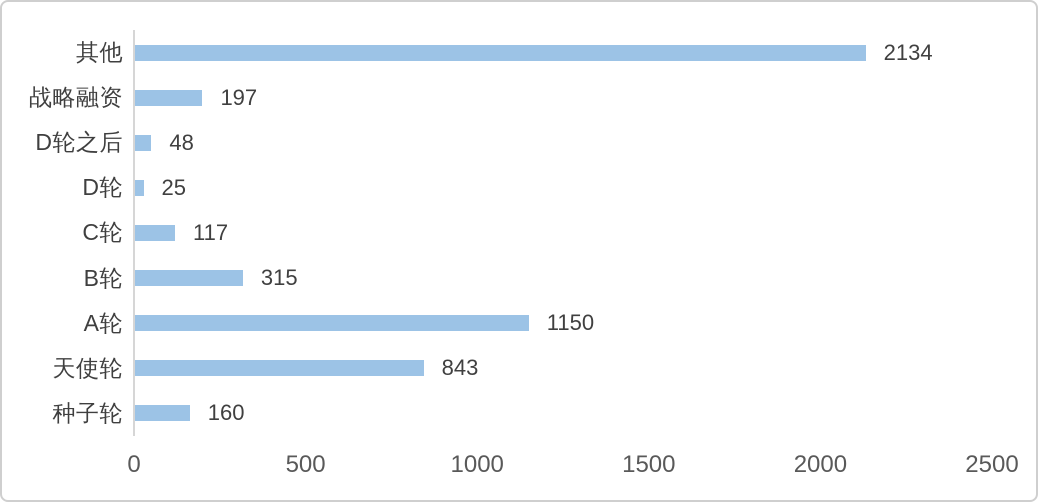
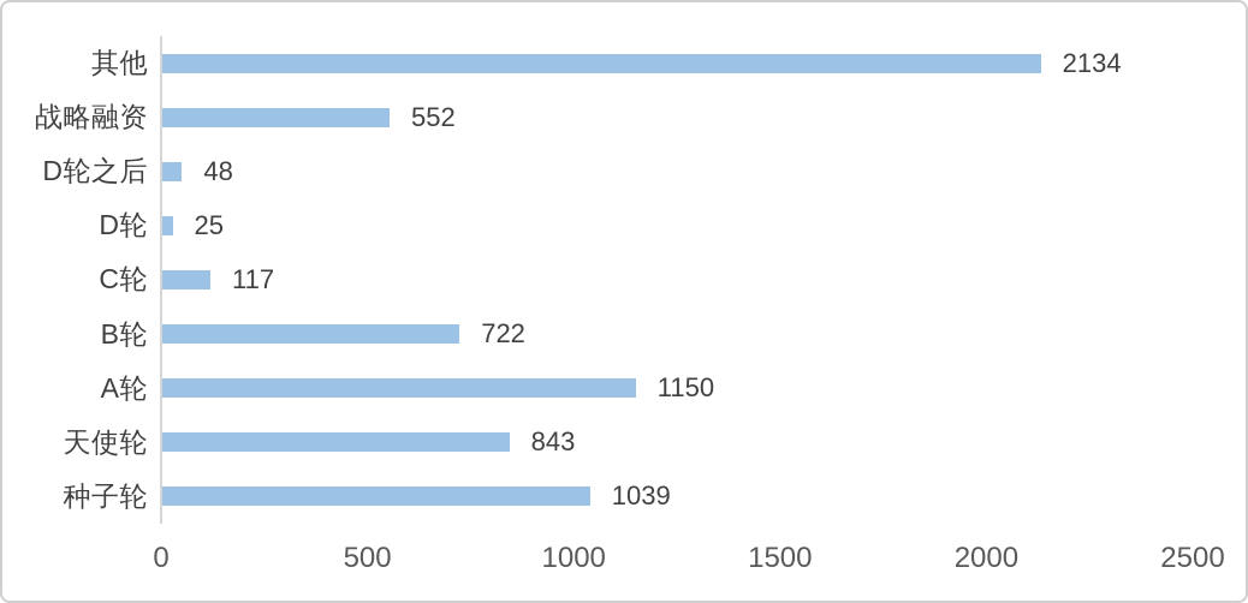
战略融资: 197 -> 552
B轮: 315 -> 722
种子轮: 160 -> 1039
